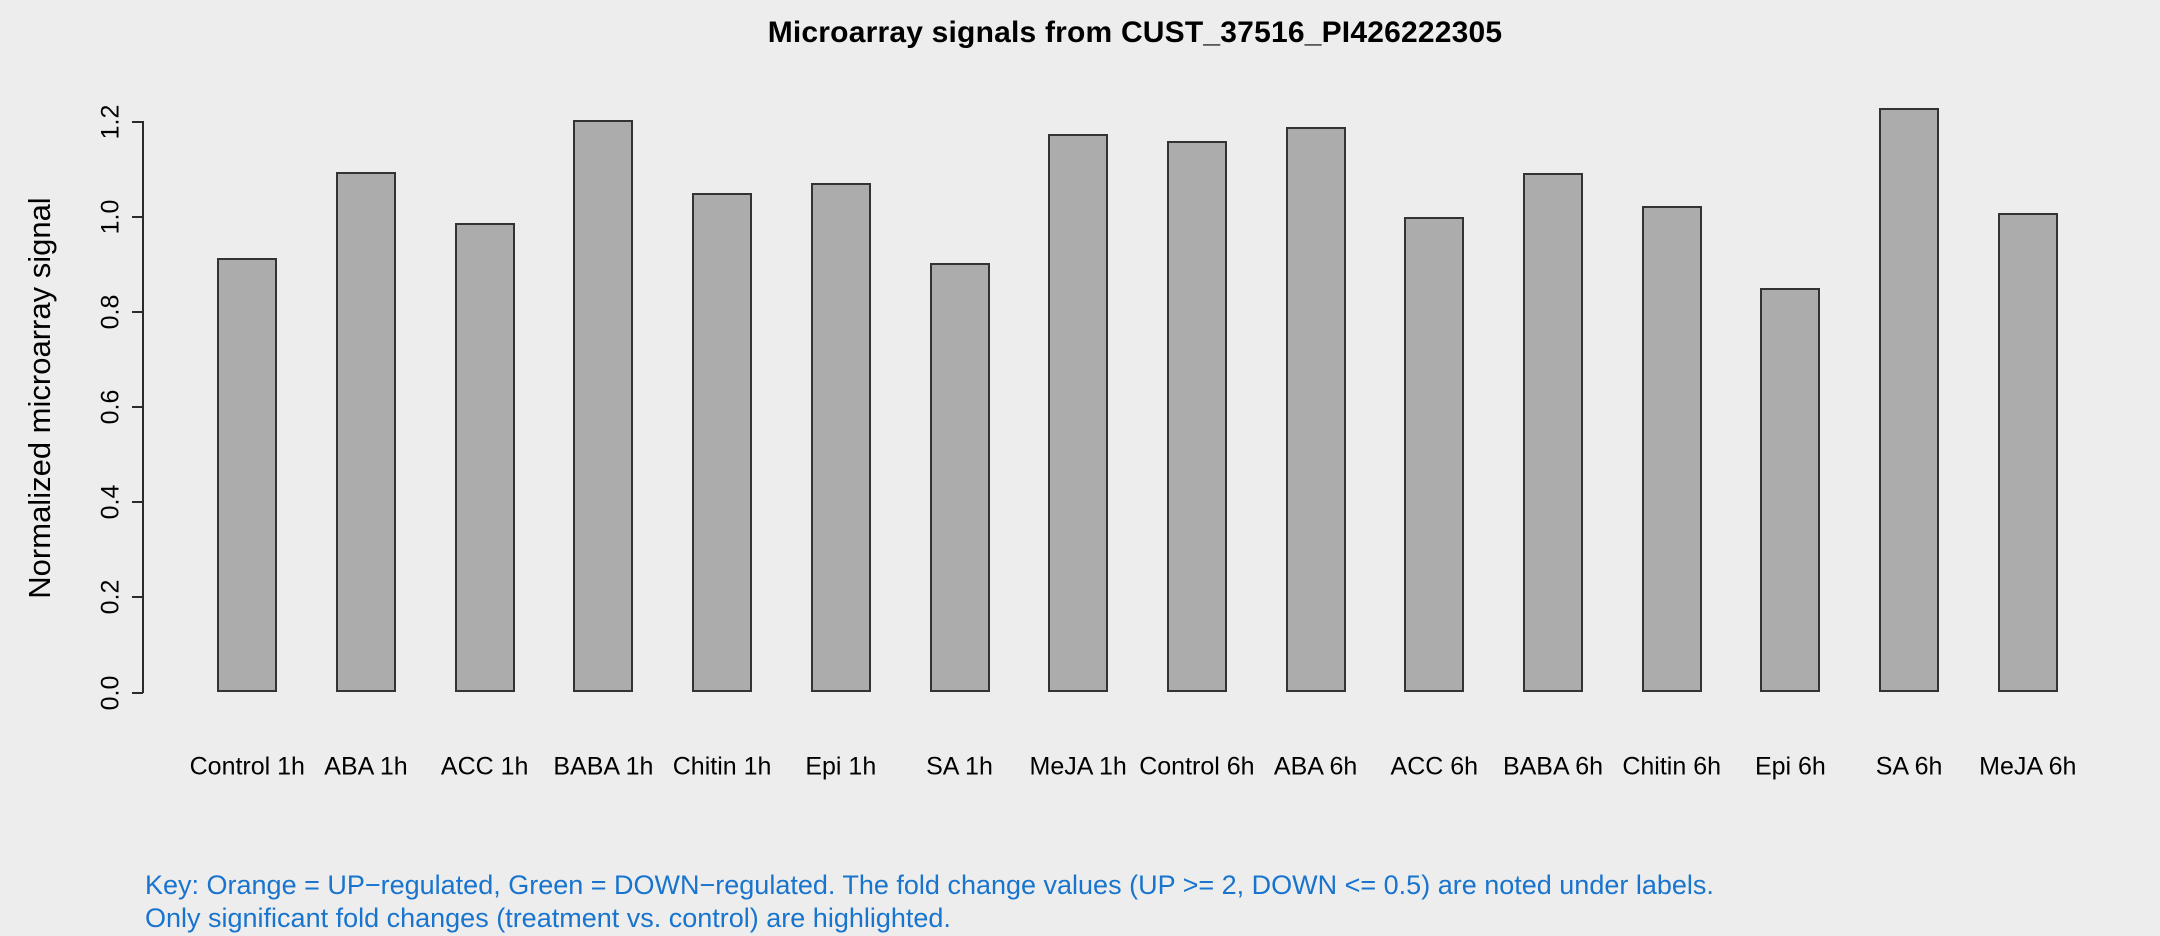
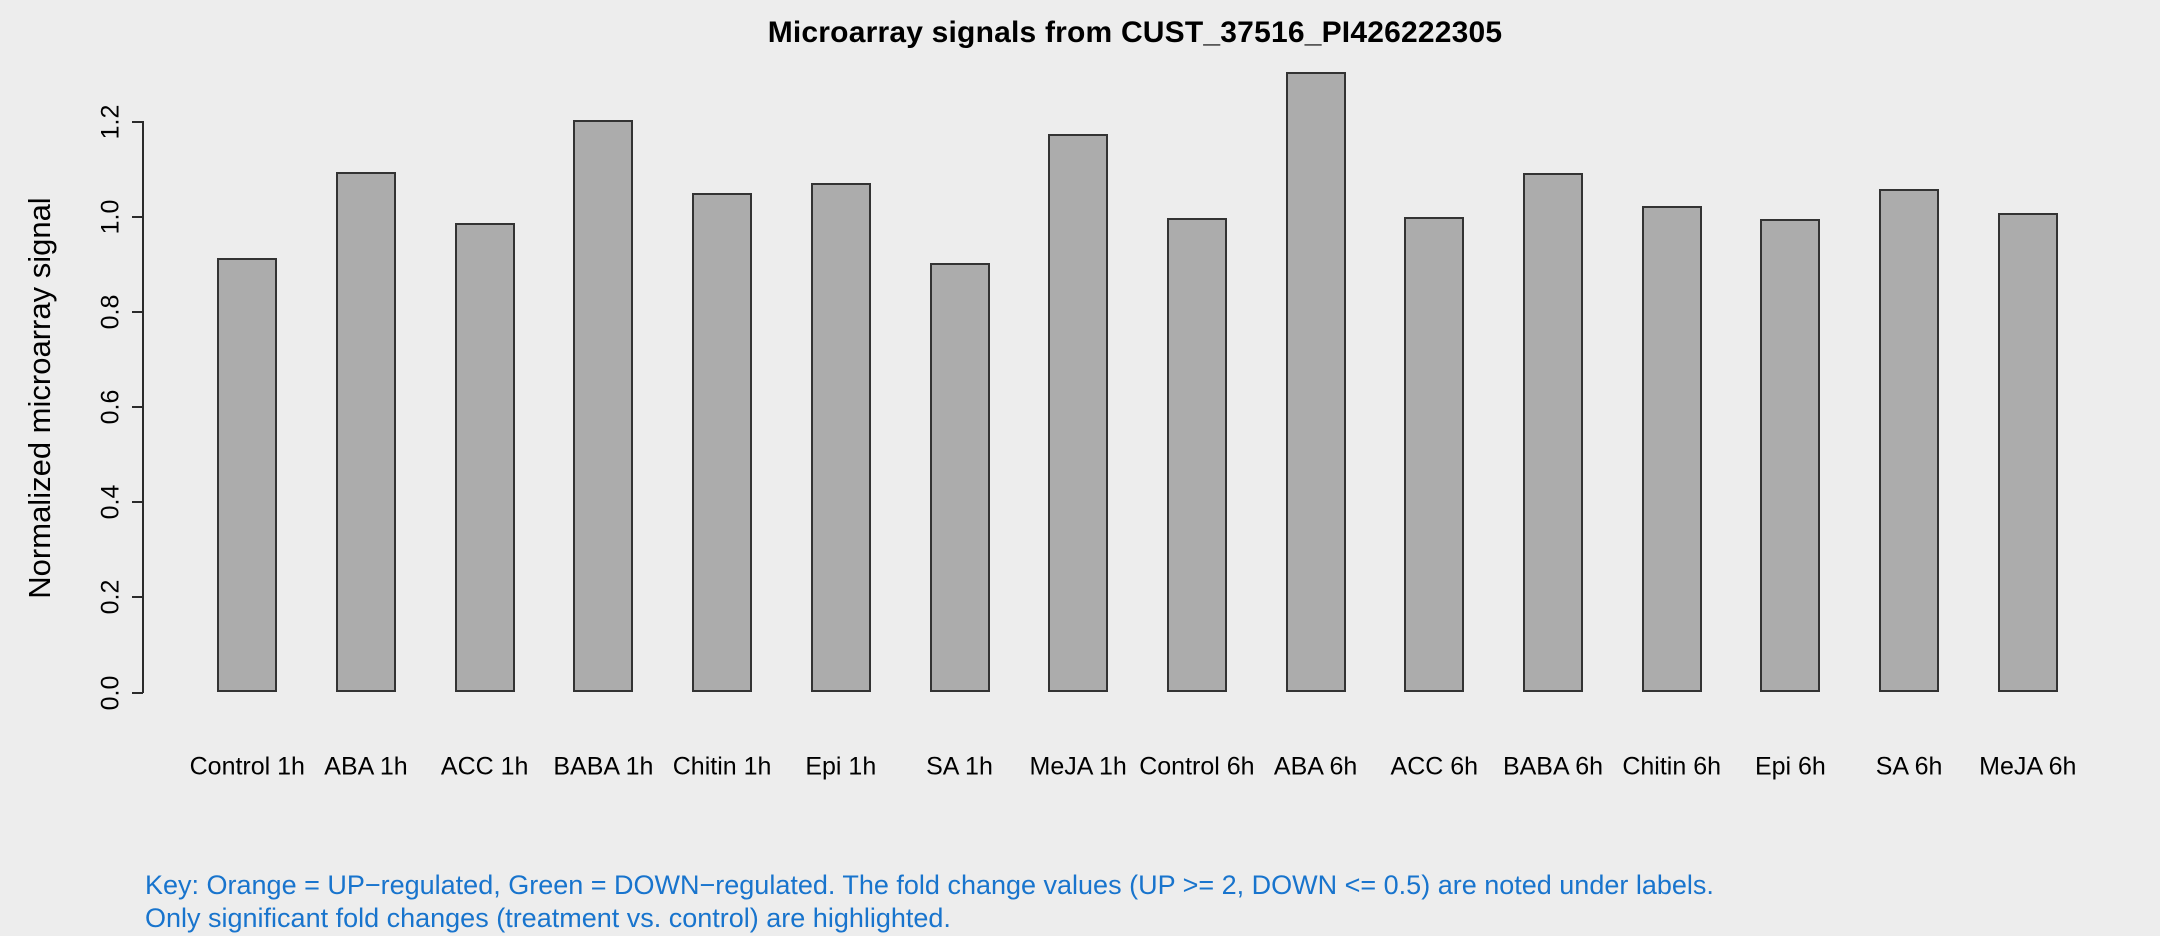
Control 6h: 1.16 -> 1.00
ABA 6h: 1.19 -> 1.30
Epi 6h: 0.85 -> 1.00
SA 6h: 1.23 -> 1.06
